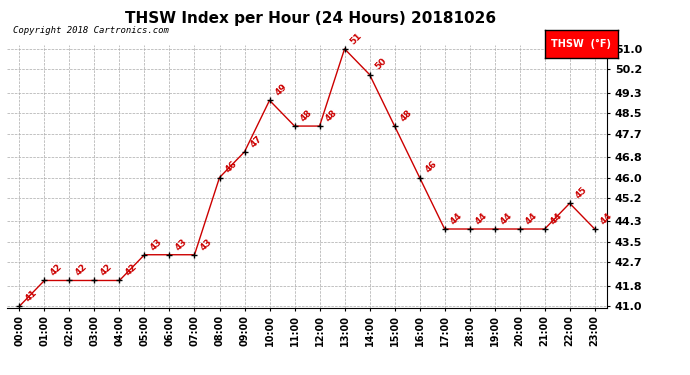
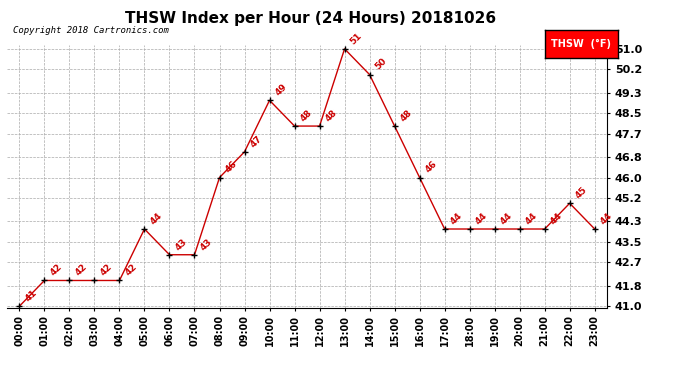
05:00: 43 -> 44
